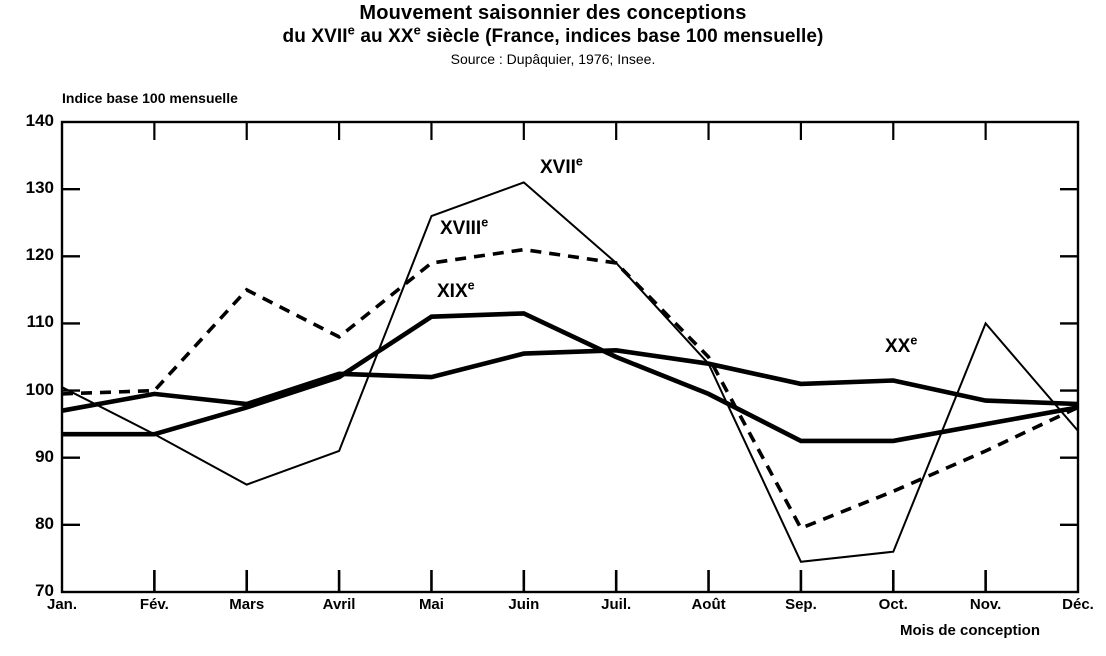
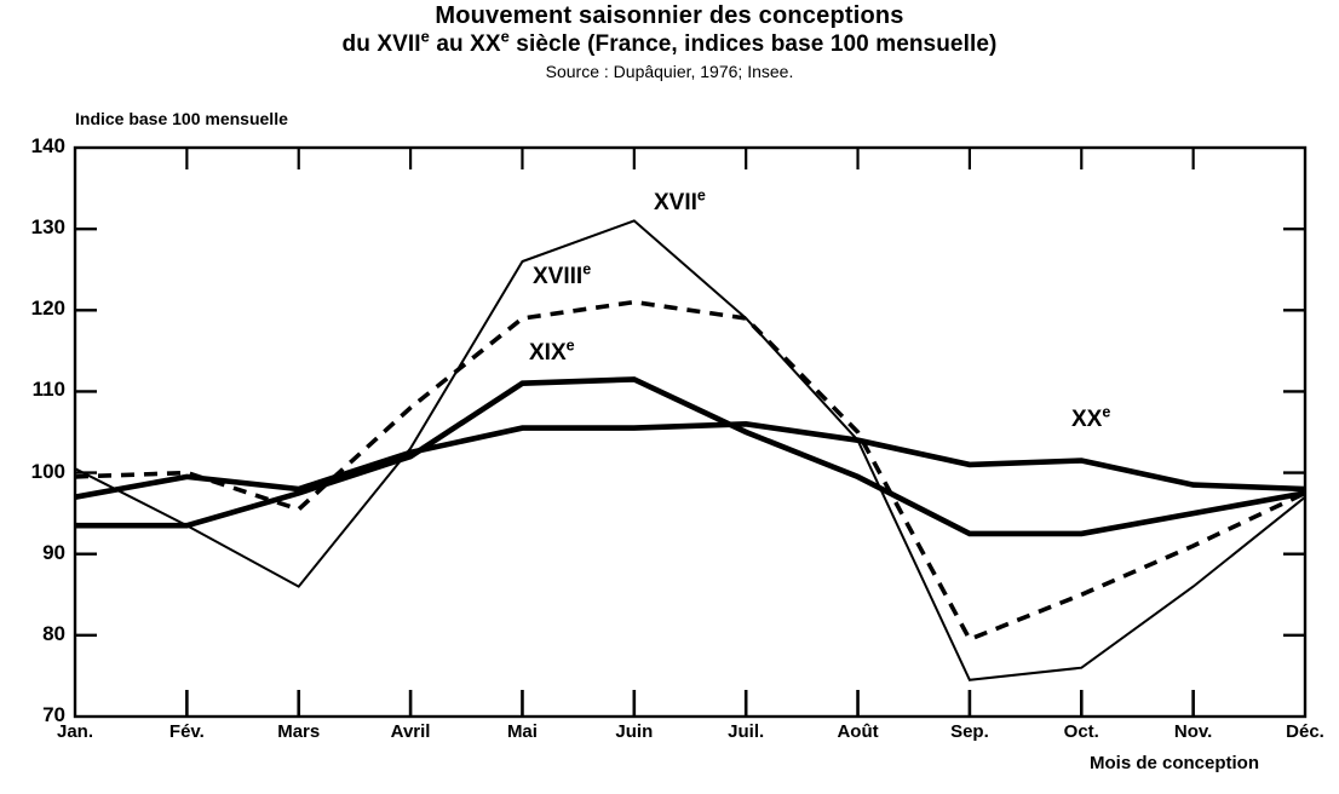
XVIIIe/Mars: 115 -> 96
XVIIe/Avril: 91 -> 103
XXe/Mai: 102 -> 106
XVIIe/Nov.: 110 -> 86
XVIIe/Déc.: 94 -> 97
